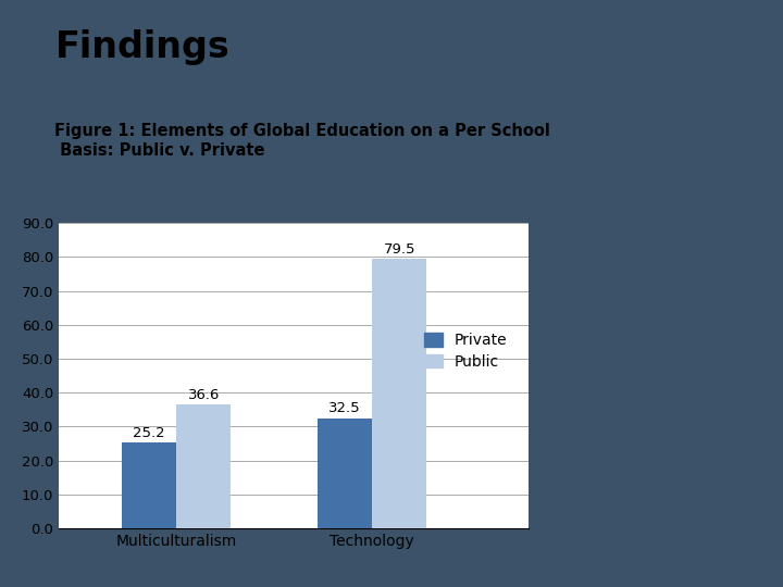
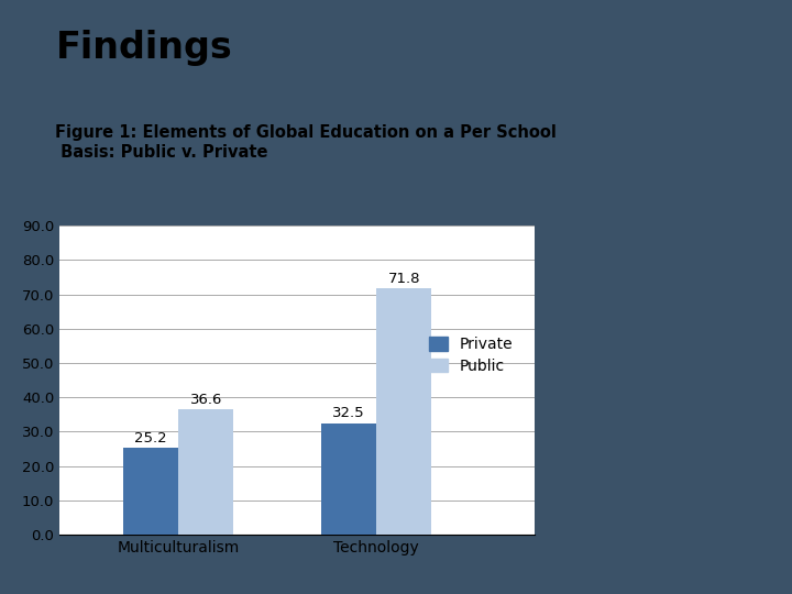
Public/Technology: 79.5 -> 71.8
